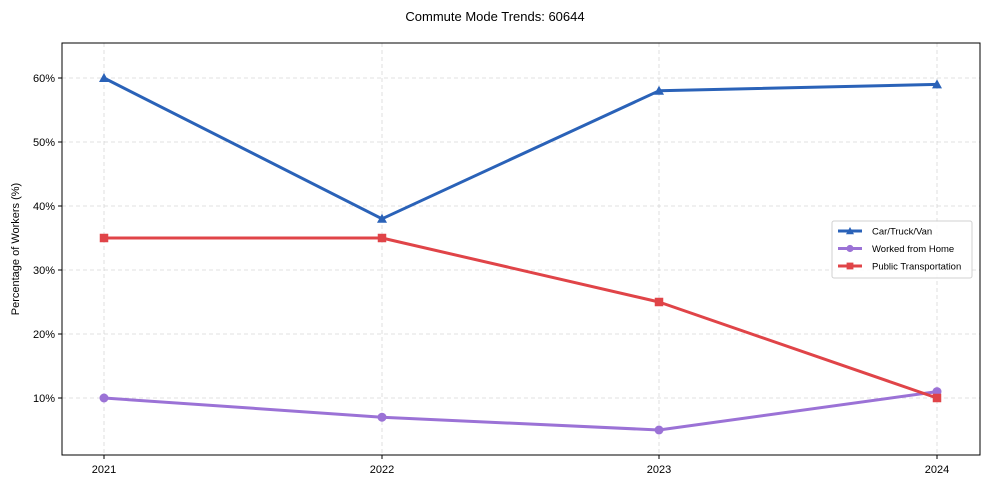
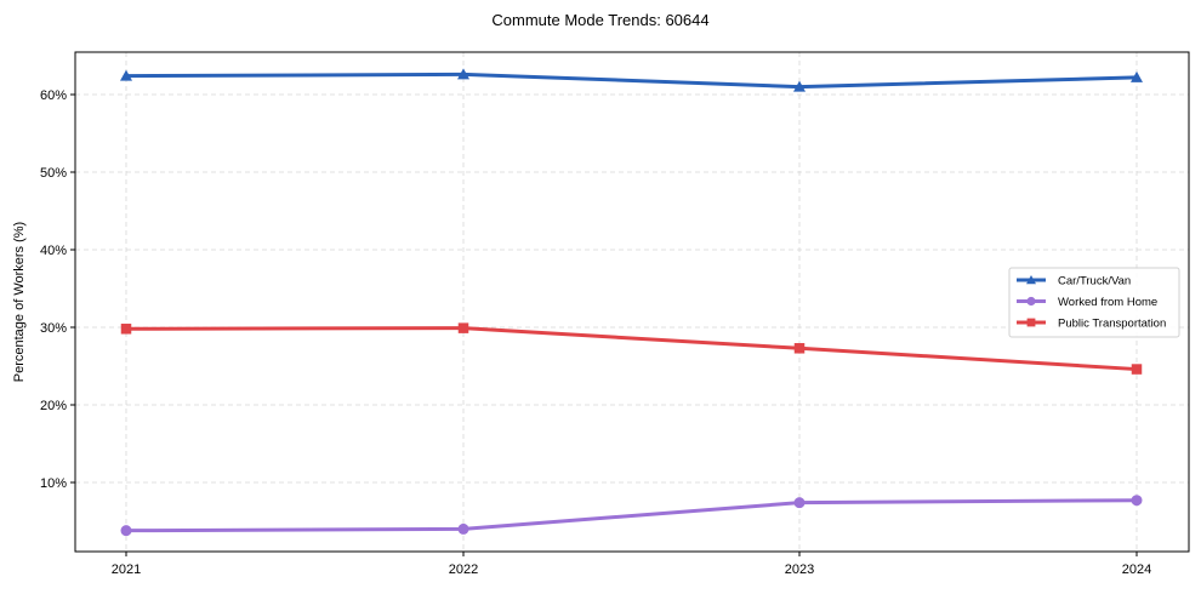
Car/Truck/Van/2021: 60% -> 62%
Worked from Home/2021: 10% -> 4%
Public Transportation/2021: 35% -> 30%
Car/Truck/Van/2022: 38% -> 63%
Worked from Home/2022: 7% -> 4%
Public Transportation/2022: 35% -> 30%
Car/Truck/Van/2023: 58% -> 61%
Worked from Home/2023: 5% -> 7%
Public Transportation/2023: 25% -> 27%
Car/Truck/Van/2024: 59% -> 62%
Worked from Home/2024: 11% -> 8%
Public Transportation/2024: 10% -> 25%
